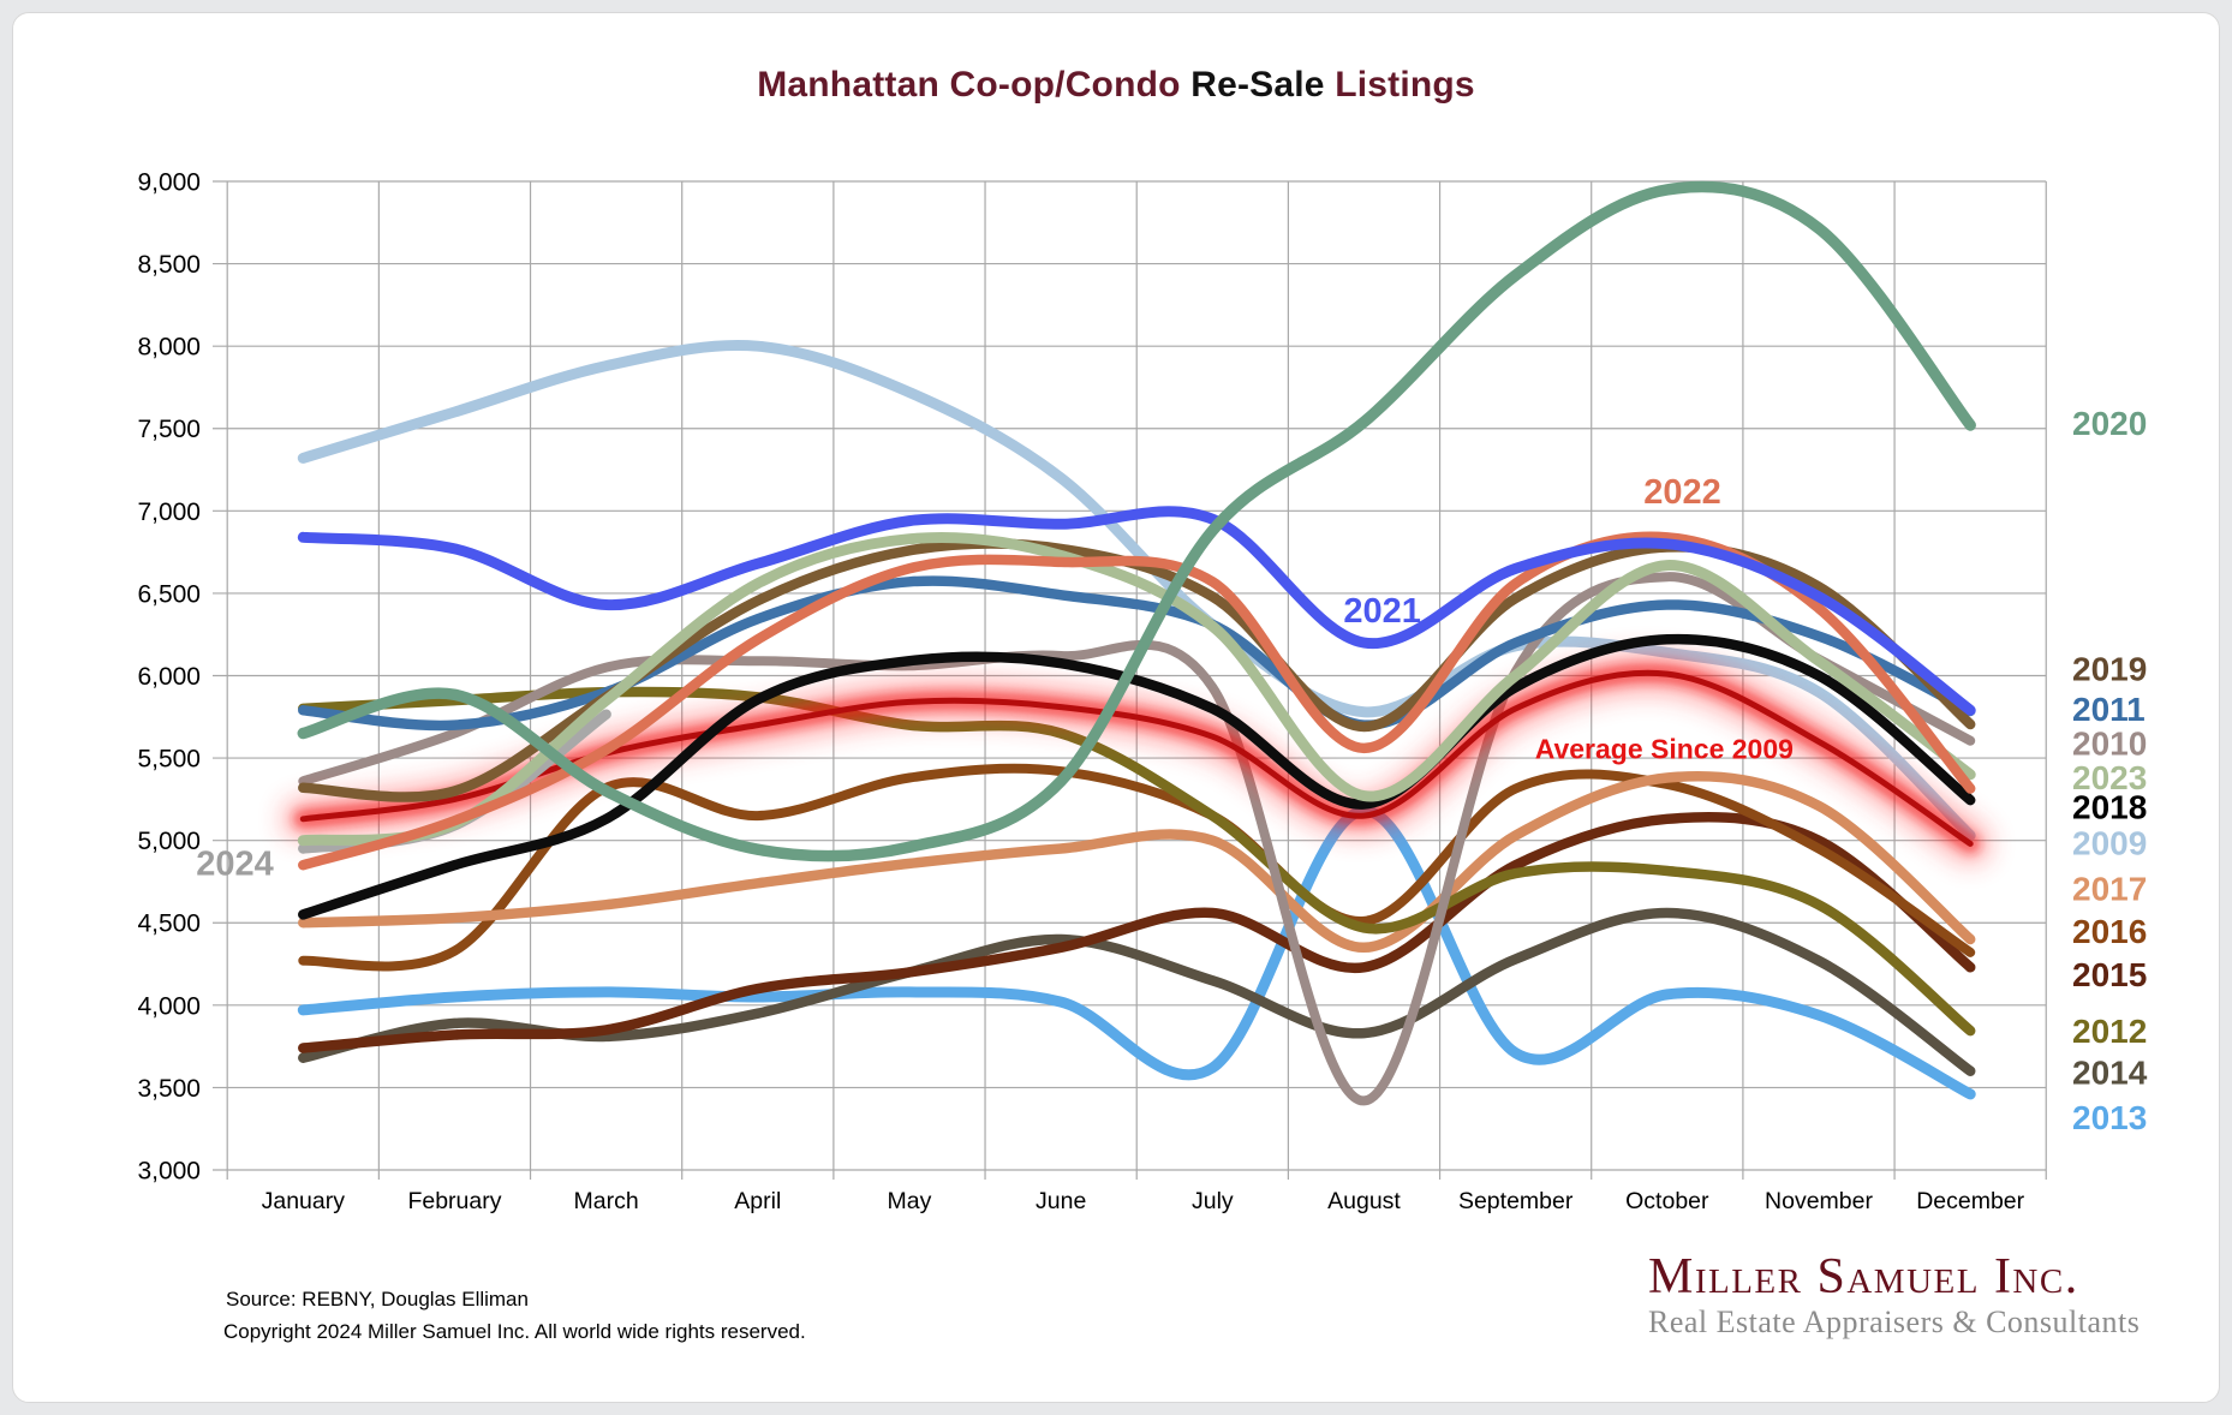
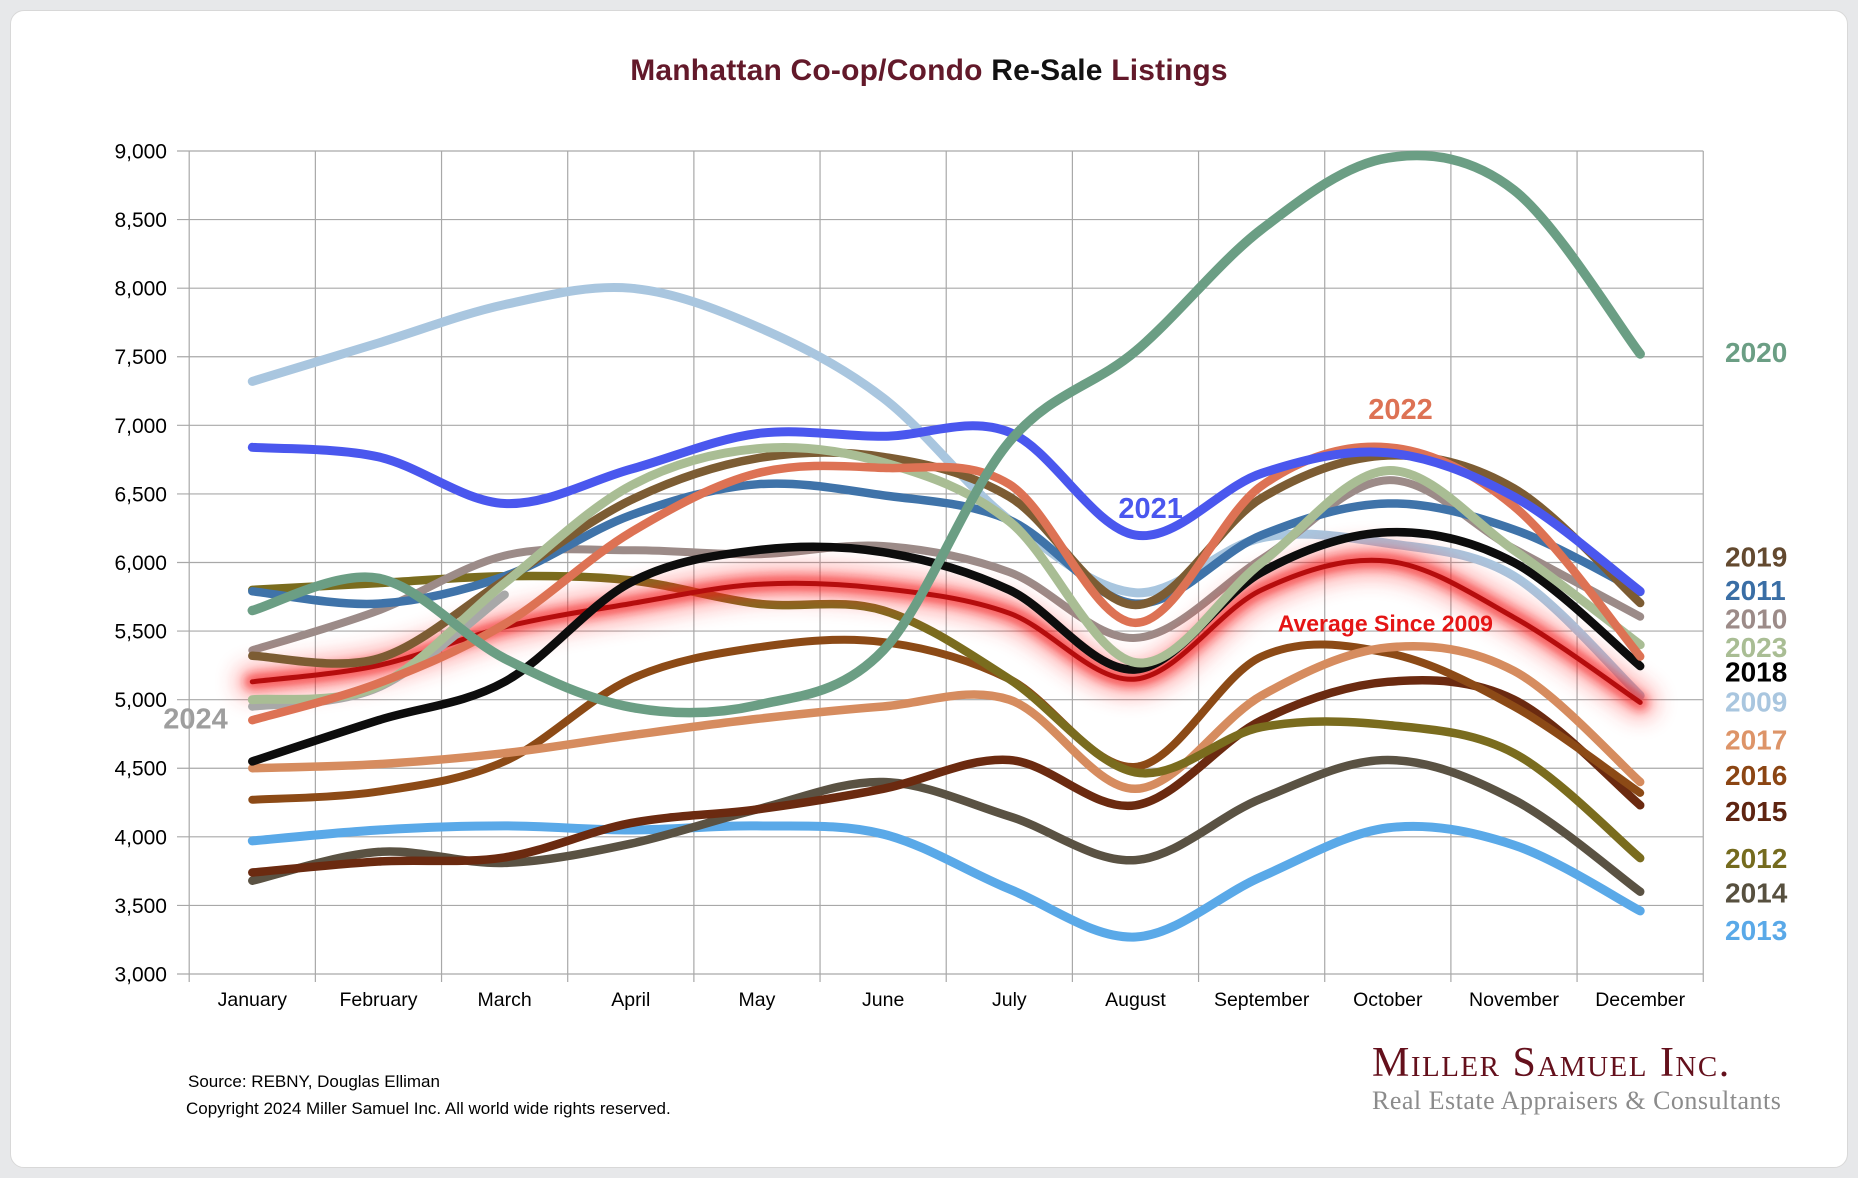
2016/March: 5320 -> 4550
2013/August: 5180 -> 3270
2010/August: 3420 -> 5450
